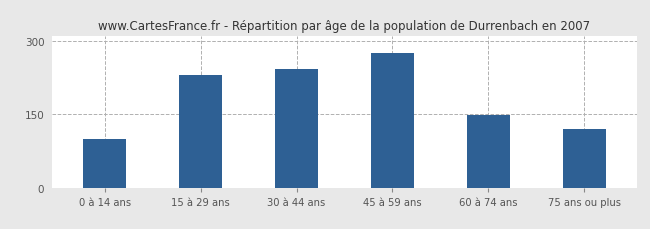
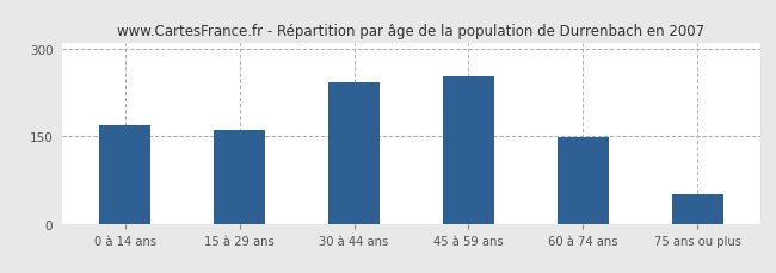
0 à 14 ans: 100 -> 168
15 à 29 ans: 230 -> 160
45 à 59 ans: 275 -> 253
75 ans ou plus: 120 -> 50
